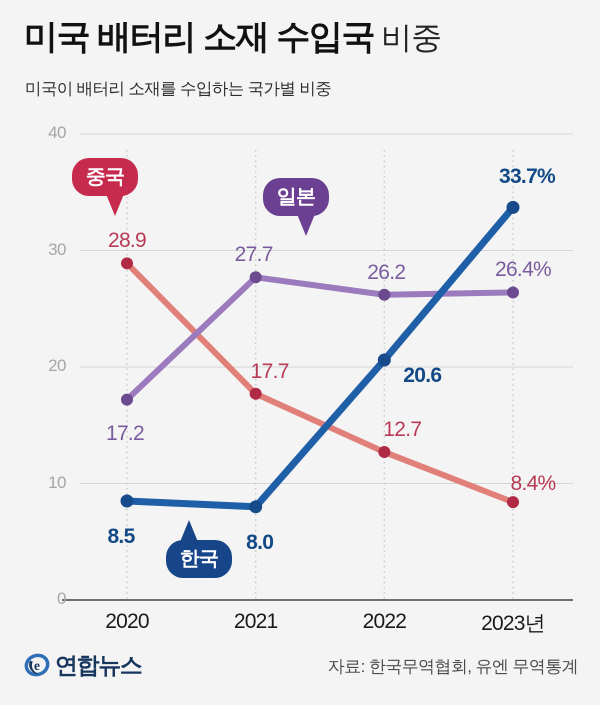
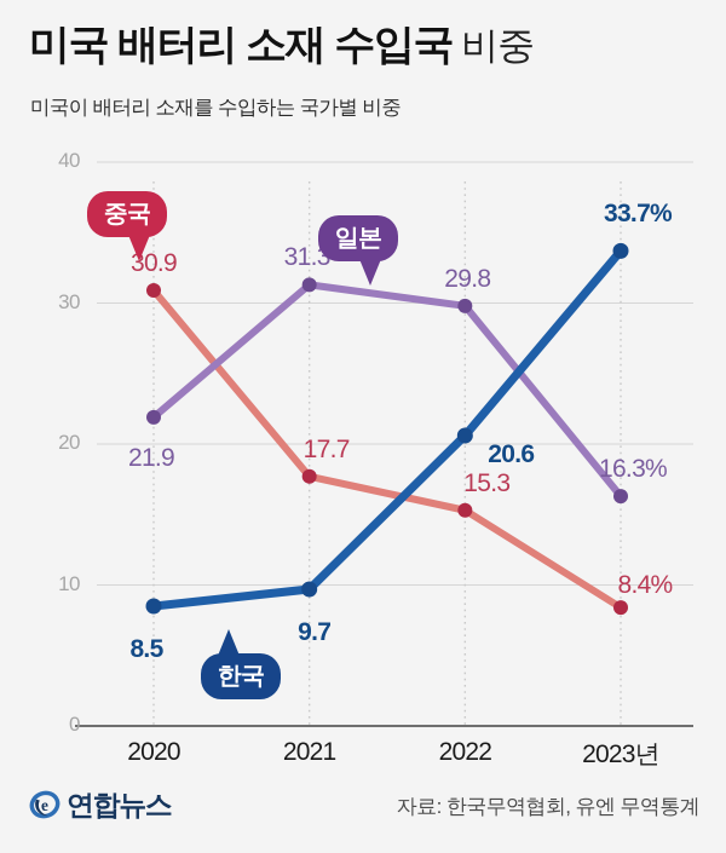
중국/2020: 28.9 -> 30.9
일본/2020: 17.2 -> 21.9
일본/2021: 27.7 -> 31.3
한국/2021: 8.0 -> 9.7
중국/2022: 12.7 -> 15.3
일본/2022: 26.2 -> 29.8
일본/2023년: 26.4% -> 16.3%
